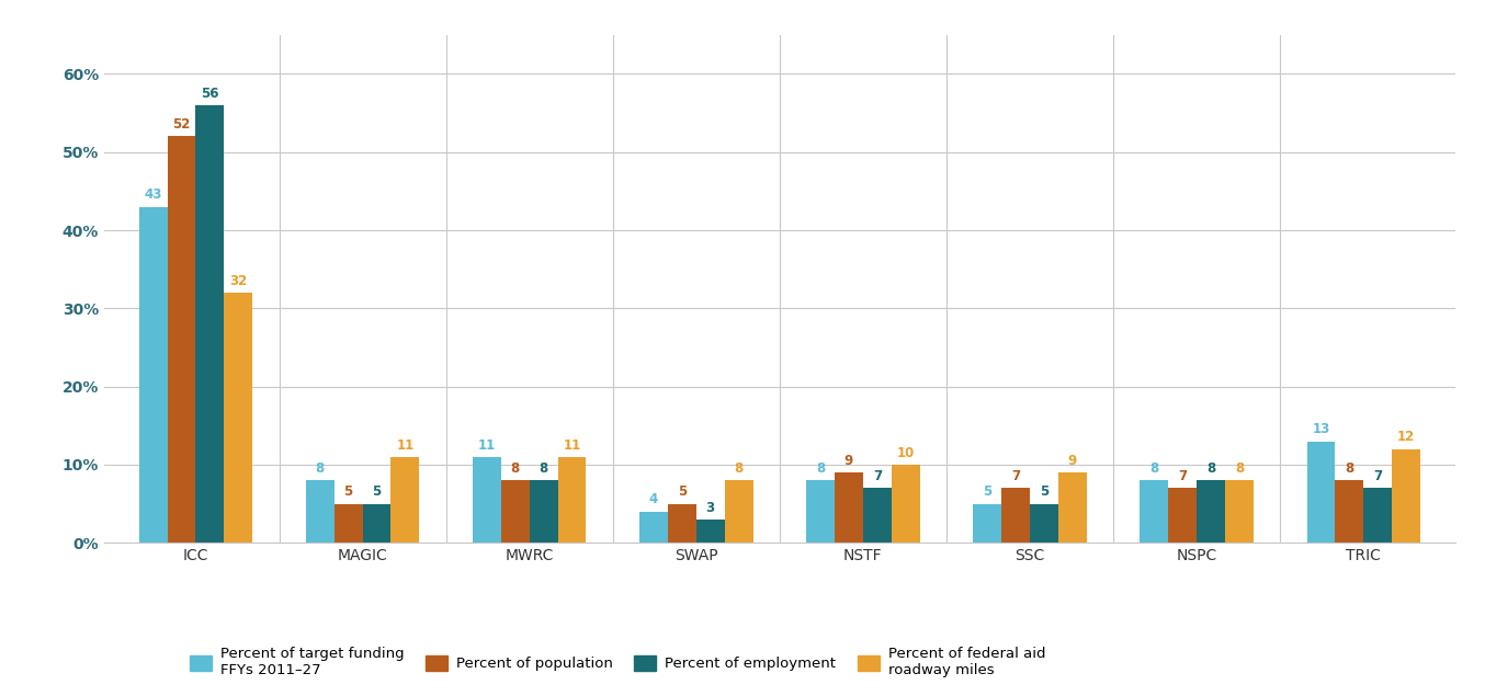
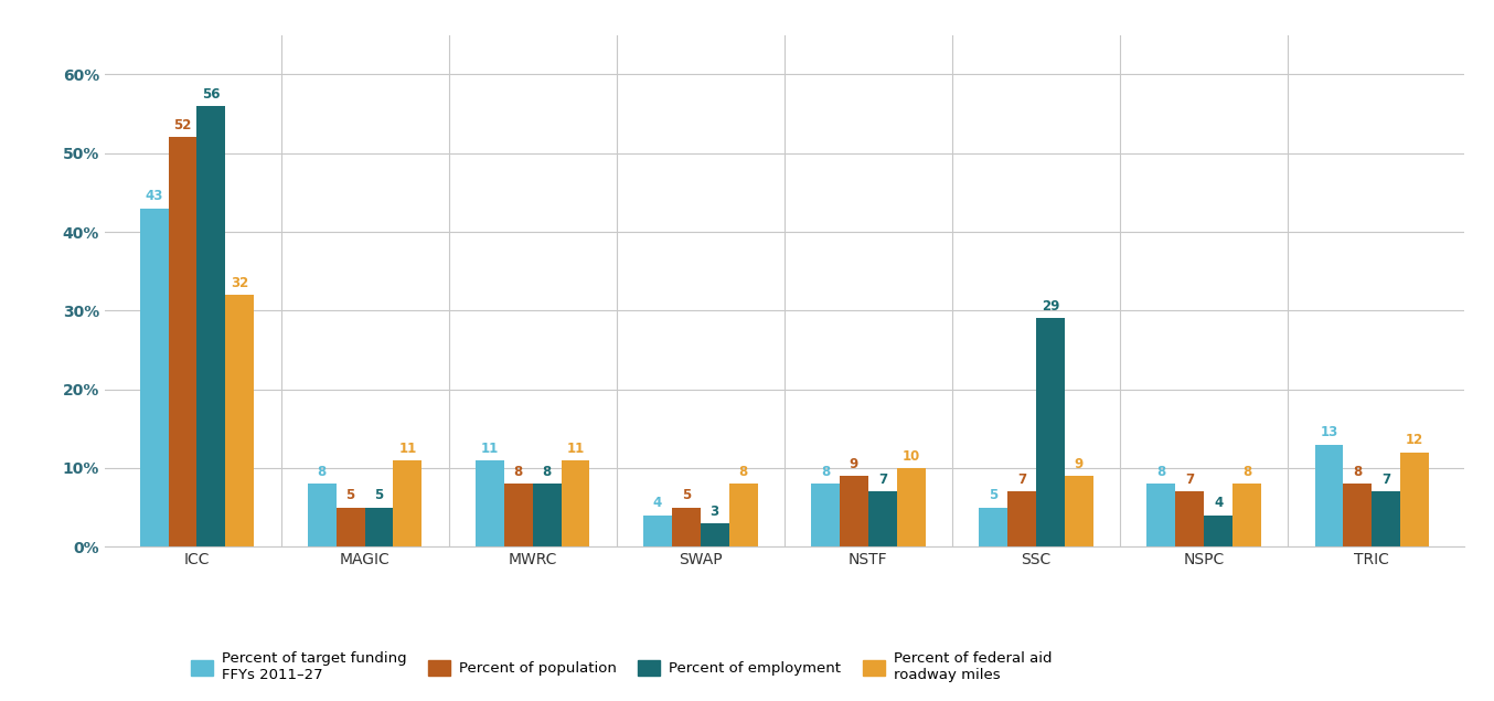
Percent of employment/SSC: 5 -> 29
Percent of employment/NSPC: 8 -> 4
